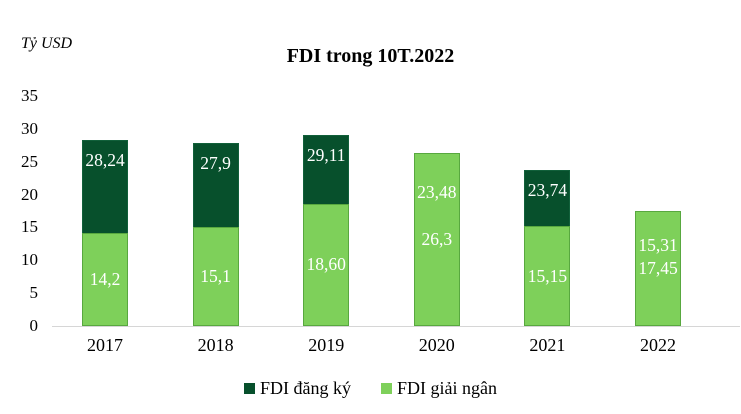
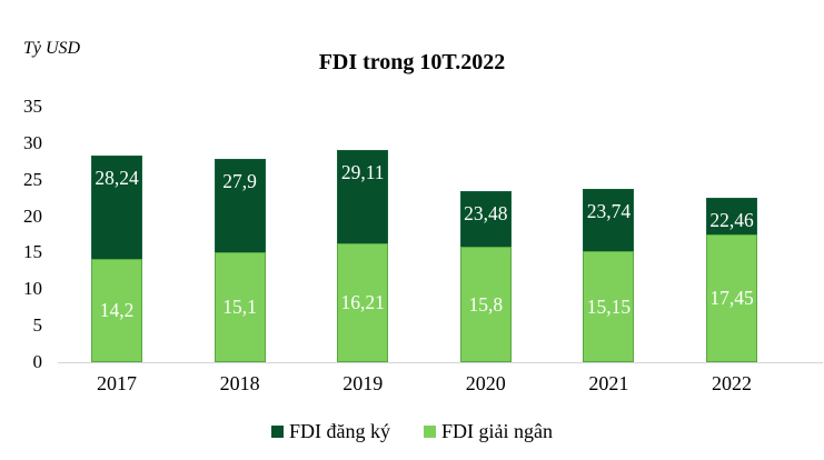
FDI giải ngân/2019: 18,60 -> 16,21
FDI giải ngân/2020: 26,3 -> 15,8
FDI đăng ký/2022: 15,31 -> 22,46
